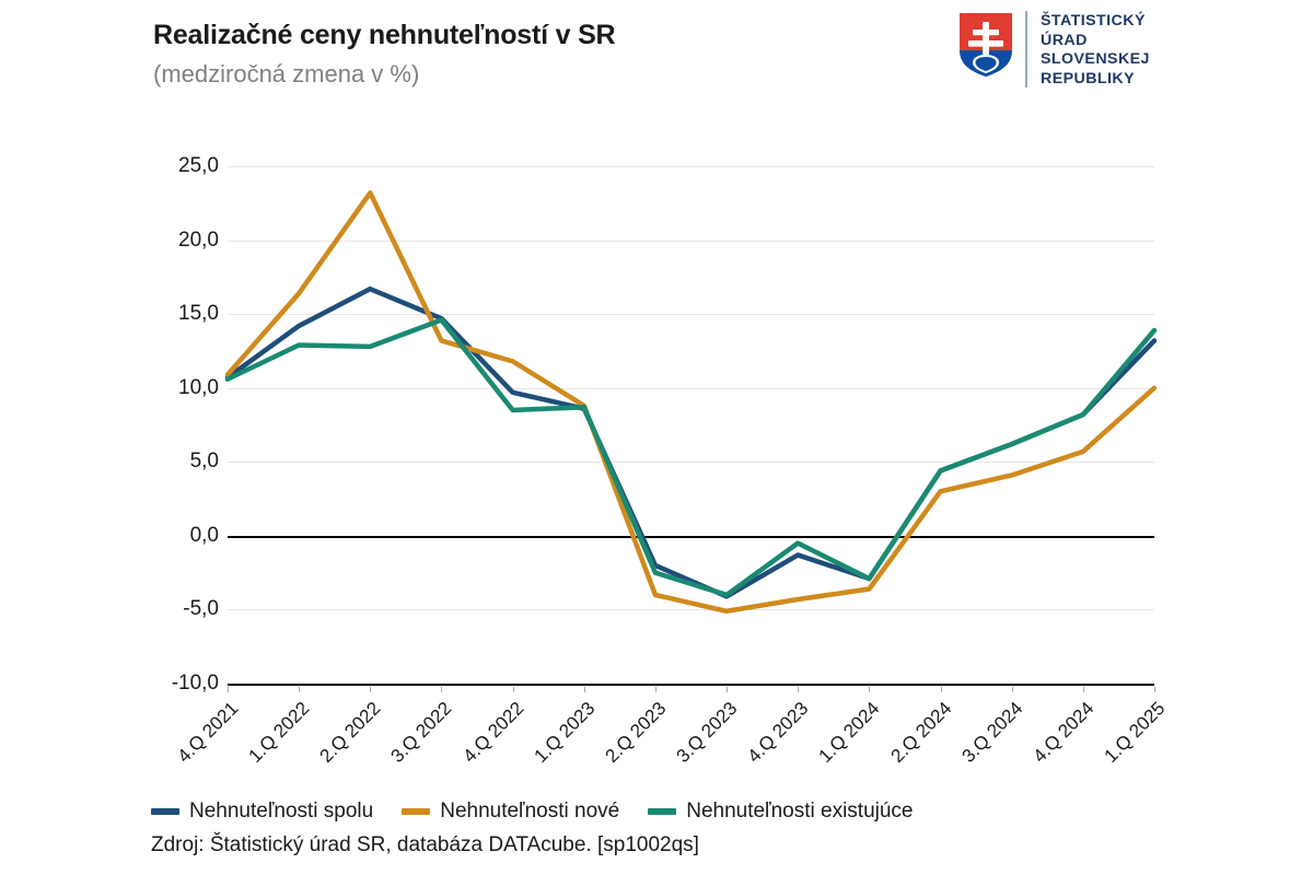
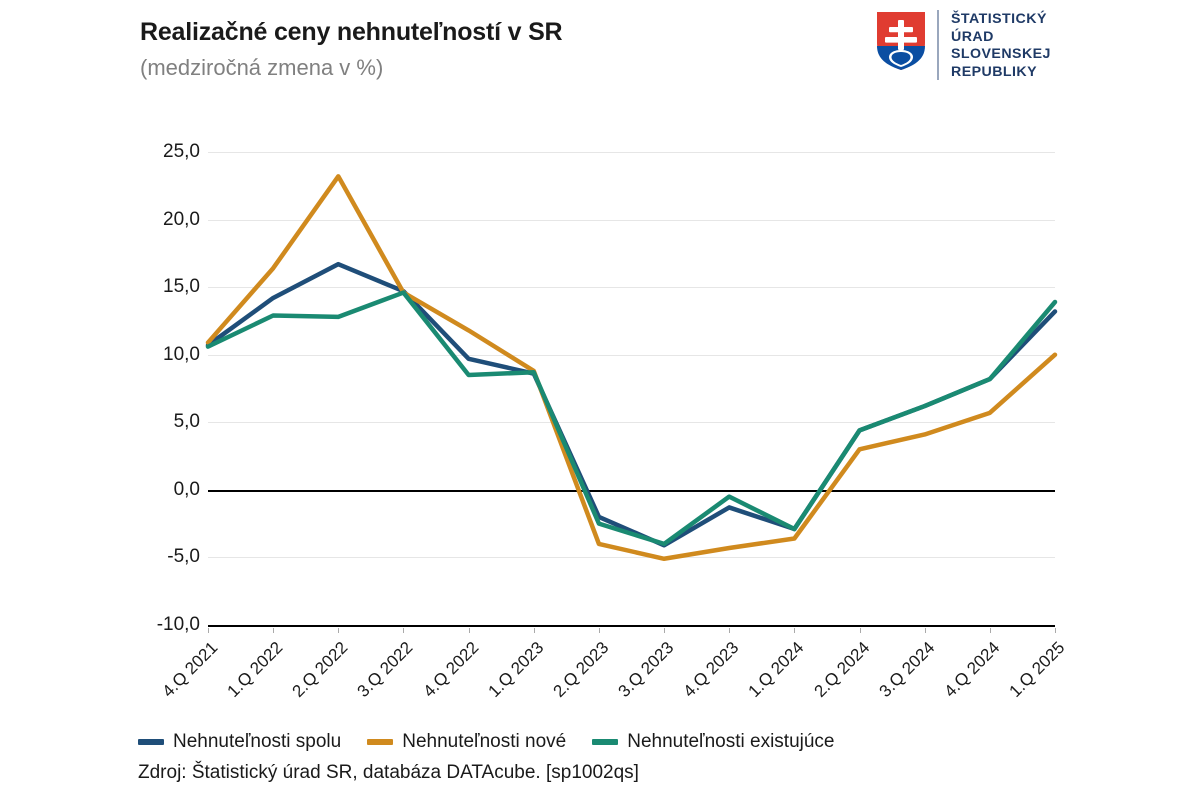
Nehnuteľnosti nové/3.Q 2022: 13,2 -> 14,6
